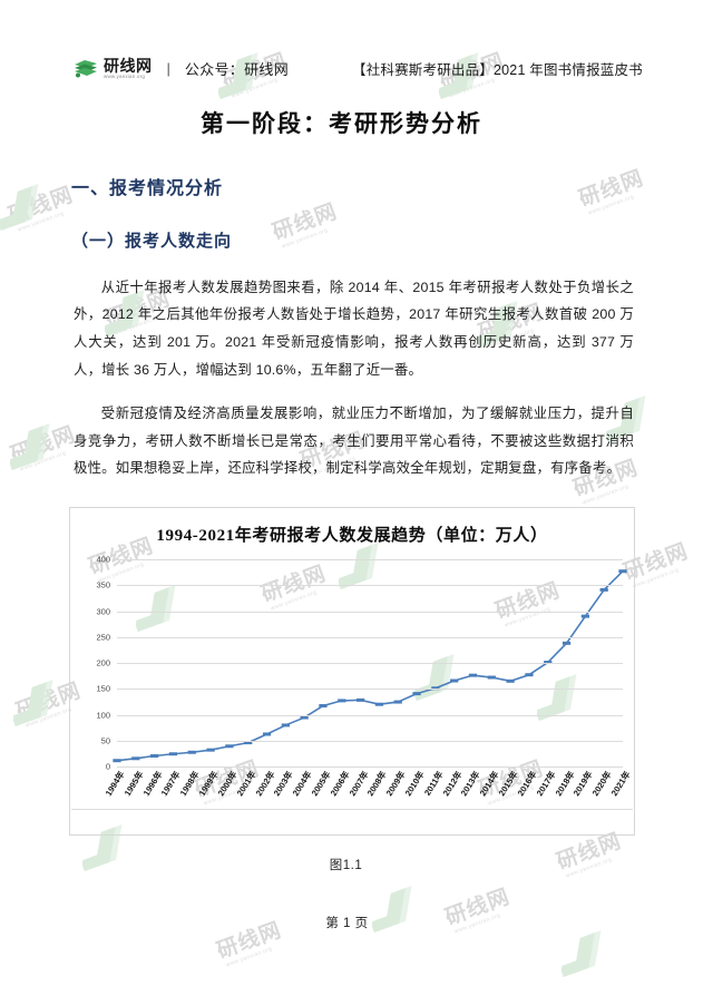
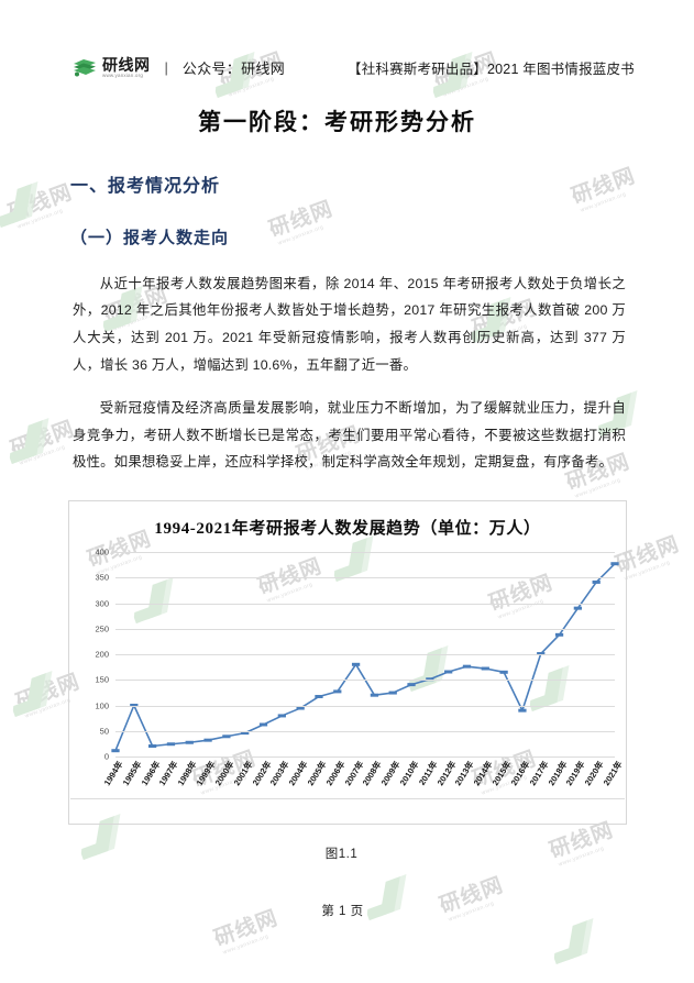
1995年: 20 -> 100
2007年: 130 -> 180
2016年: 180 -> 90
